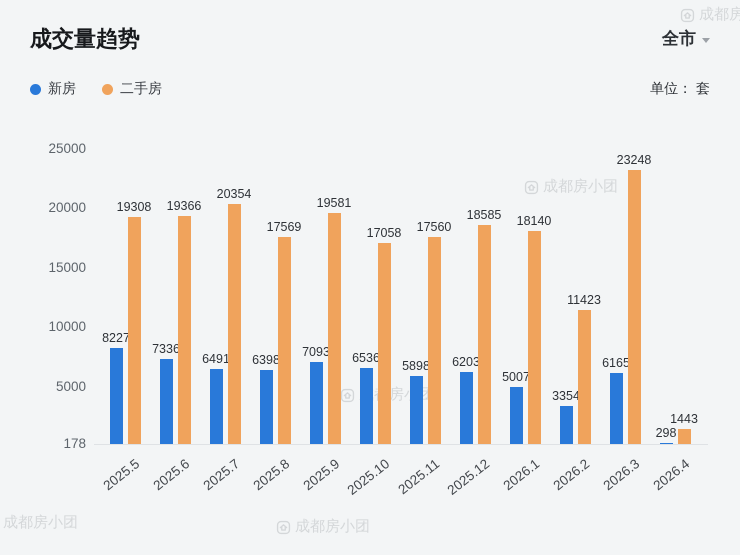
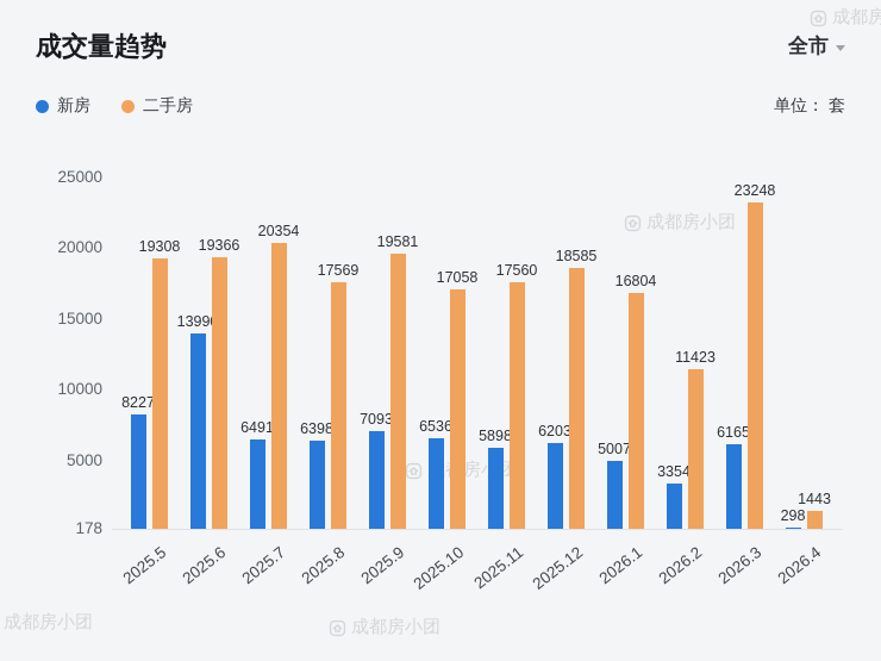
新房/2025.6: 7336 -> 13990
二手房/2026.1: 18140 -> 16804
